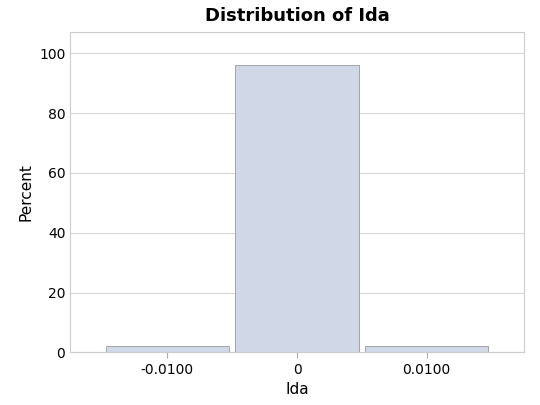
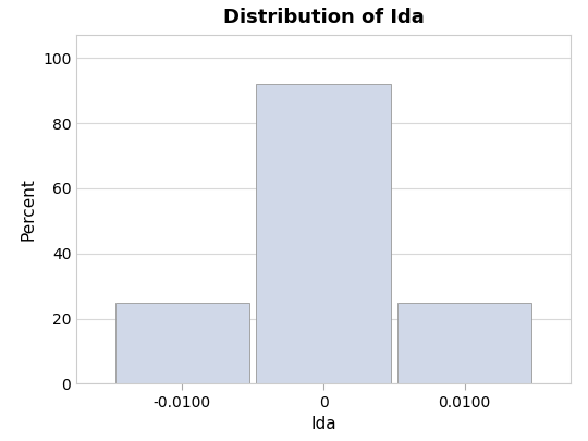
-0.0100: 2 -> 25
0: 96 -> 92
0.0100: 2 -> 25
